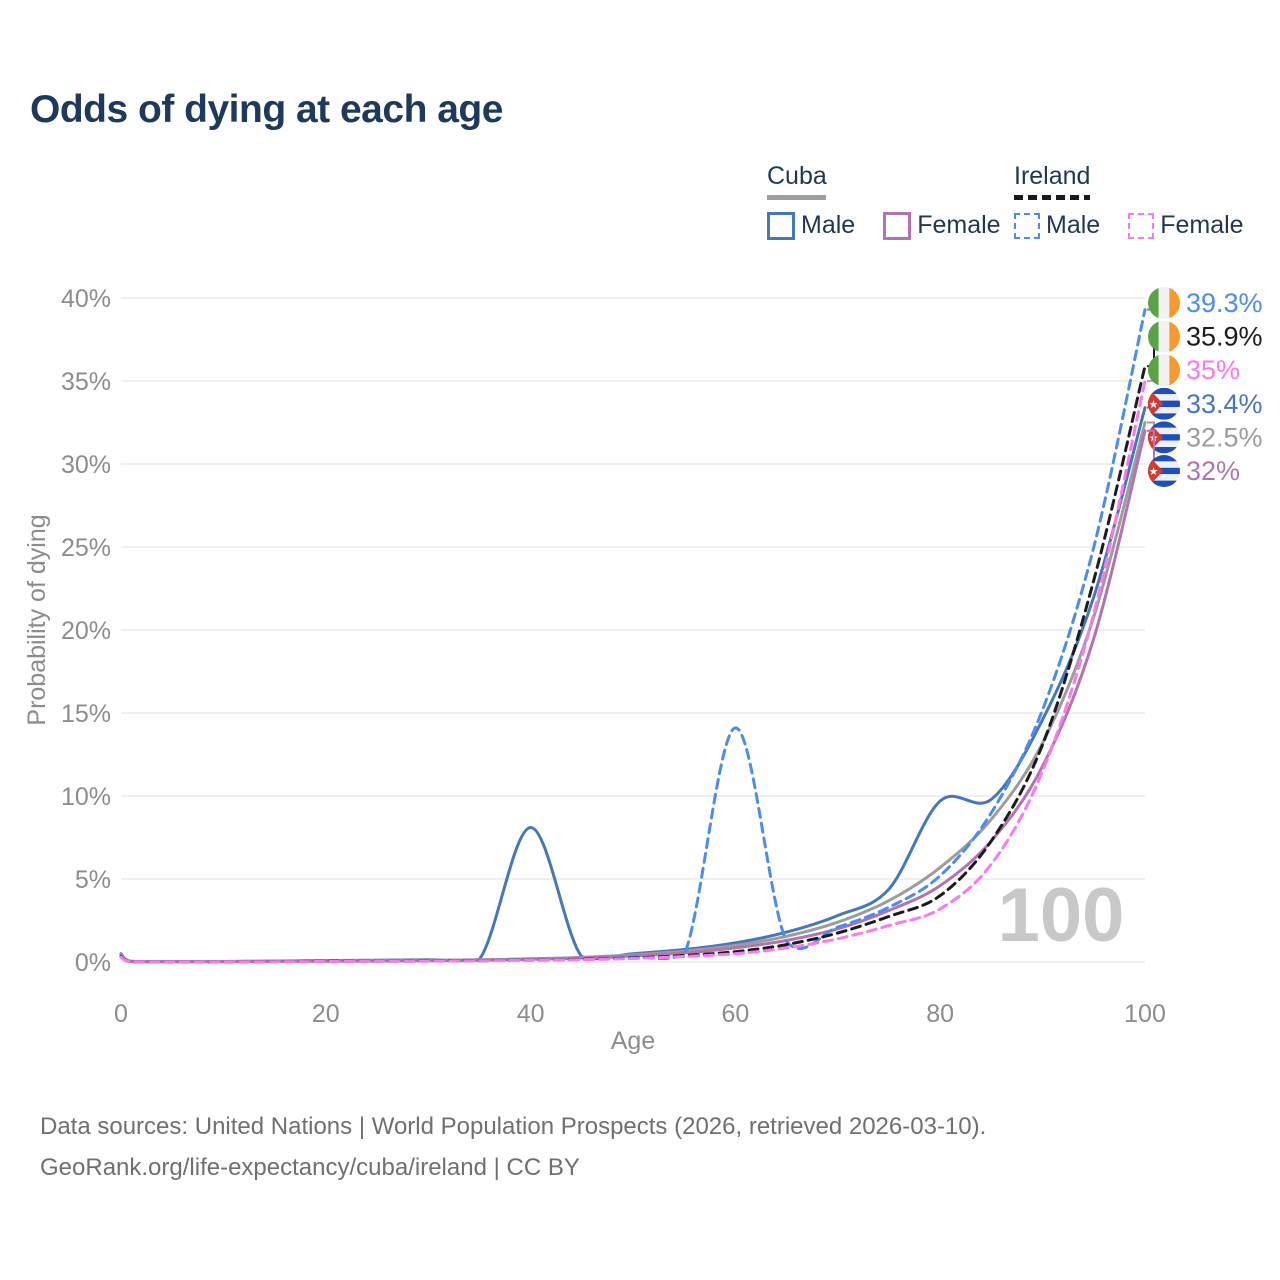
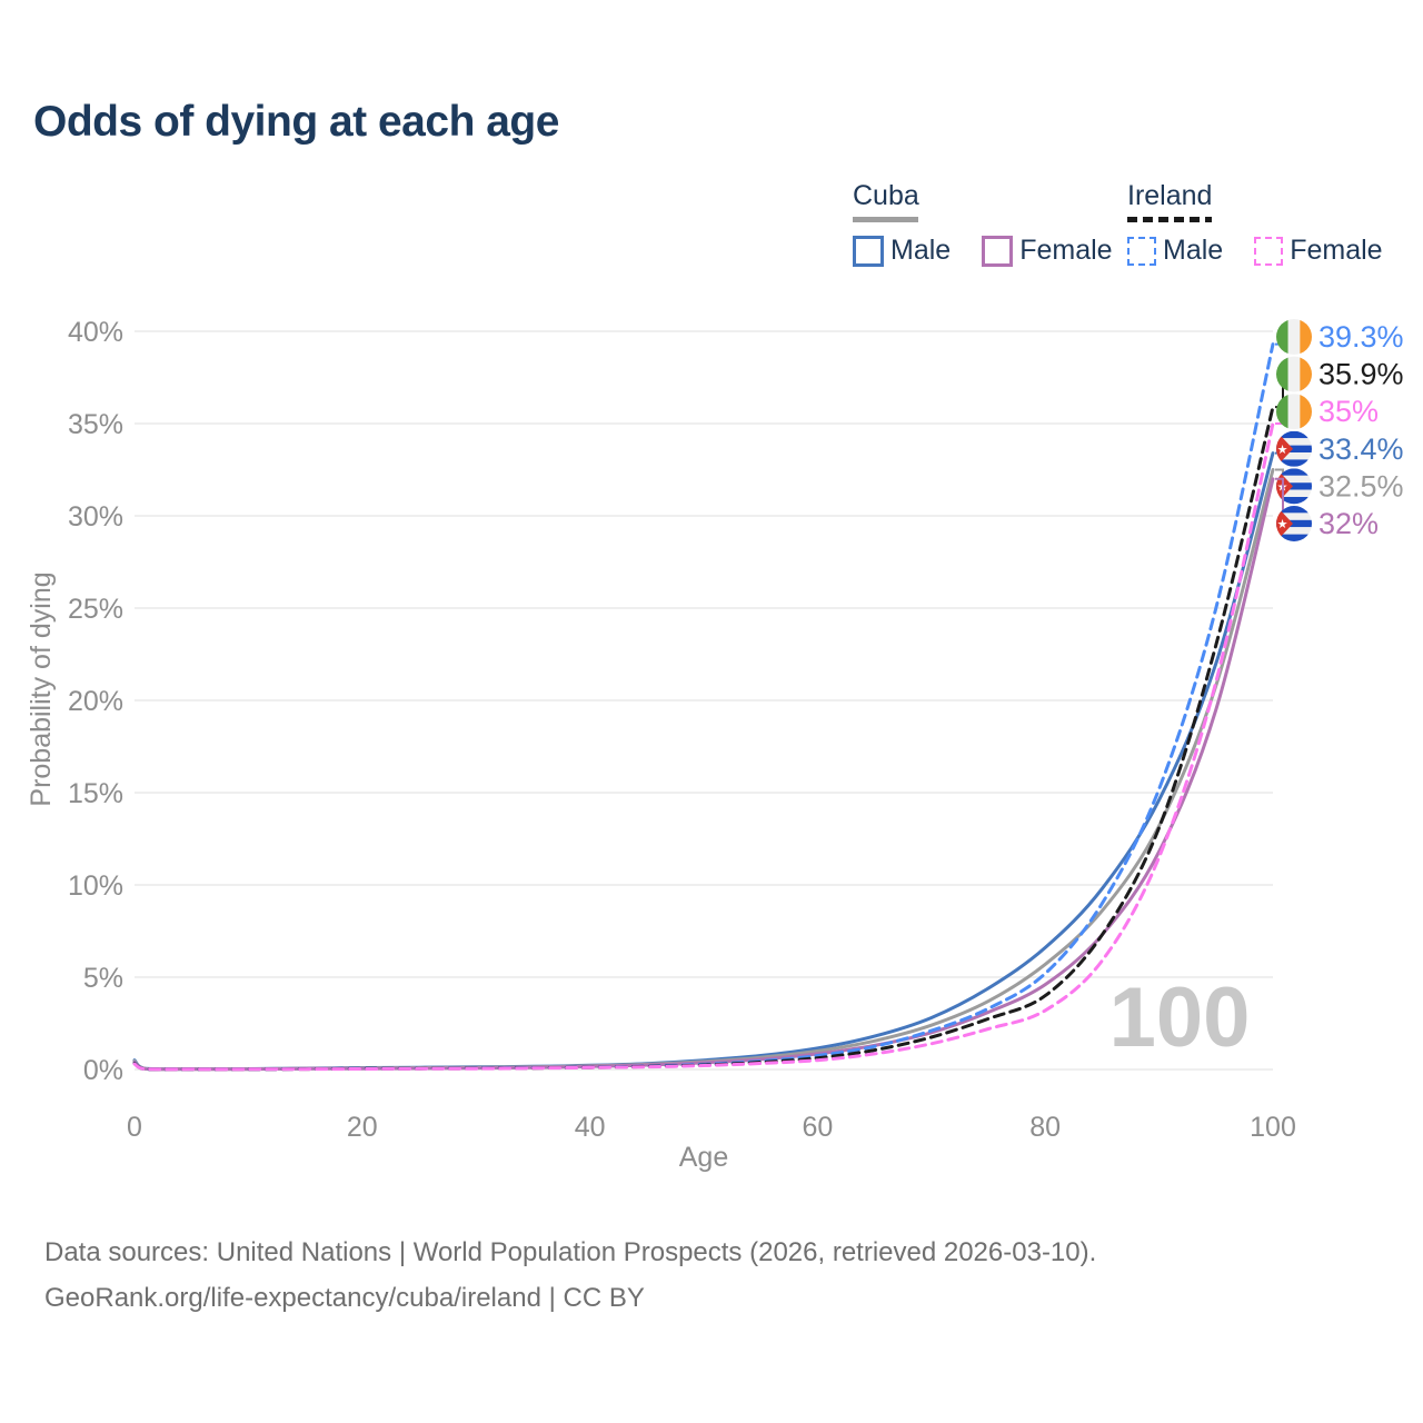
Cuba Male/40: 8.1% -> 0.2%
Ireland Male/60: 14.1% -> 0.8%
Cuba Male/80: 9.7% -> 6.6%
